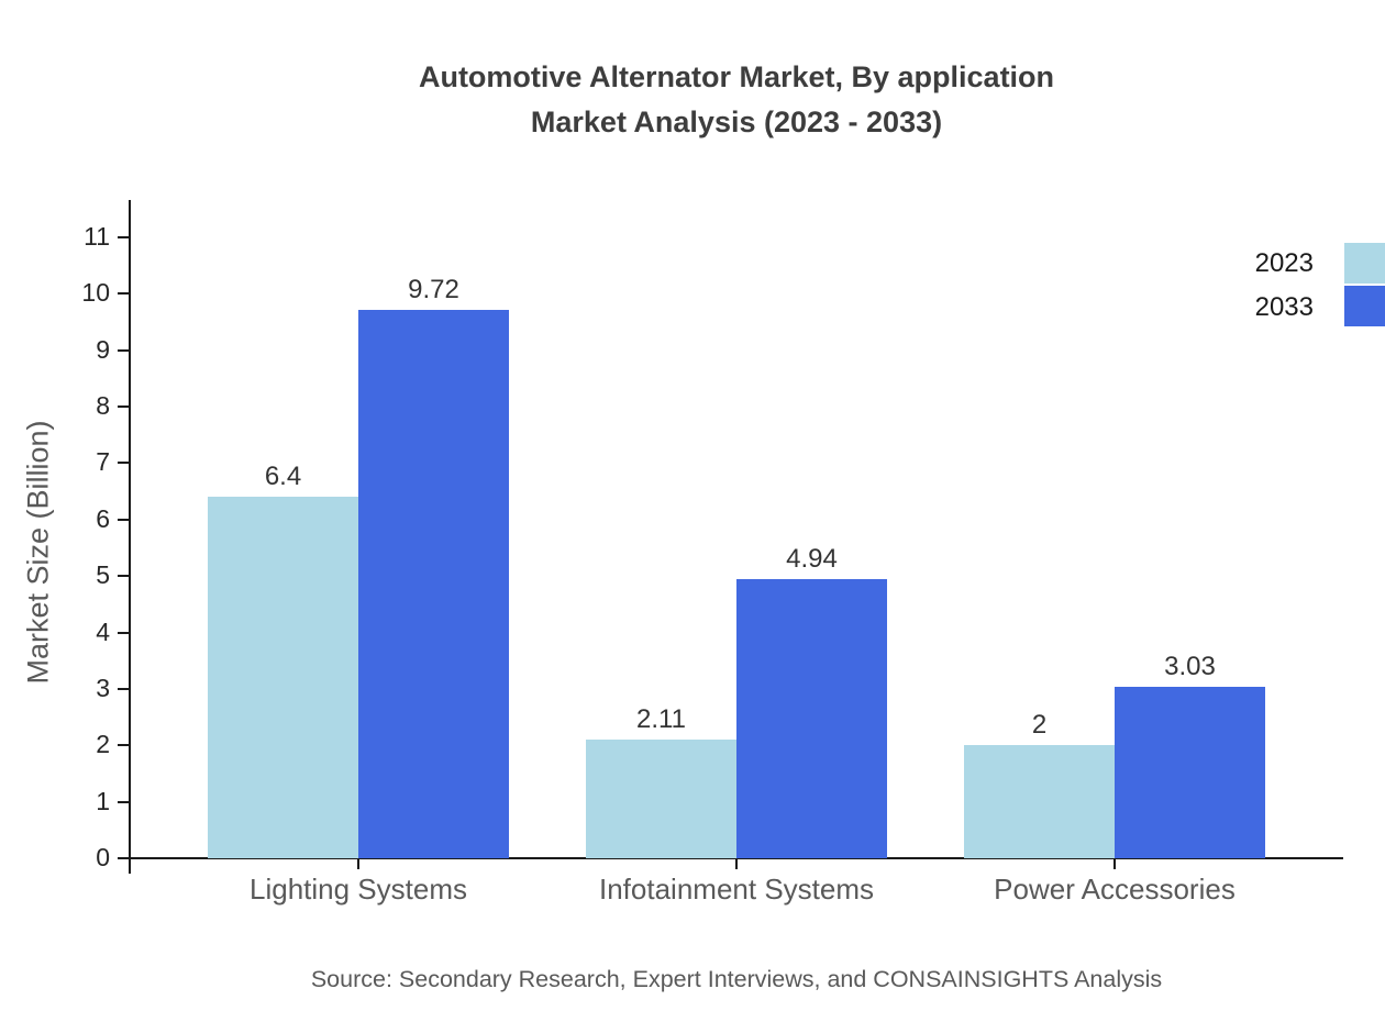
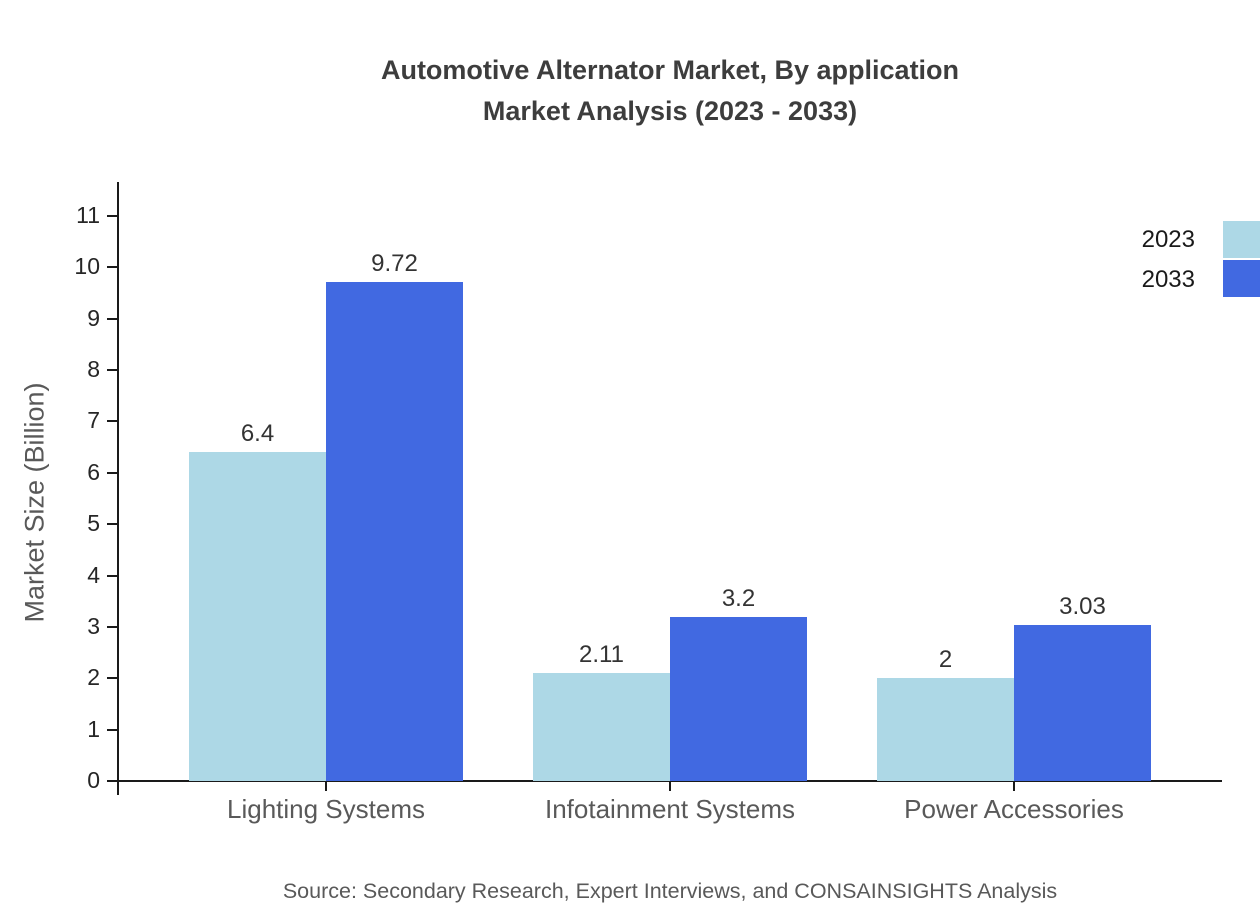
2033/Infotainment Systems: 4.94 -> 3.2
